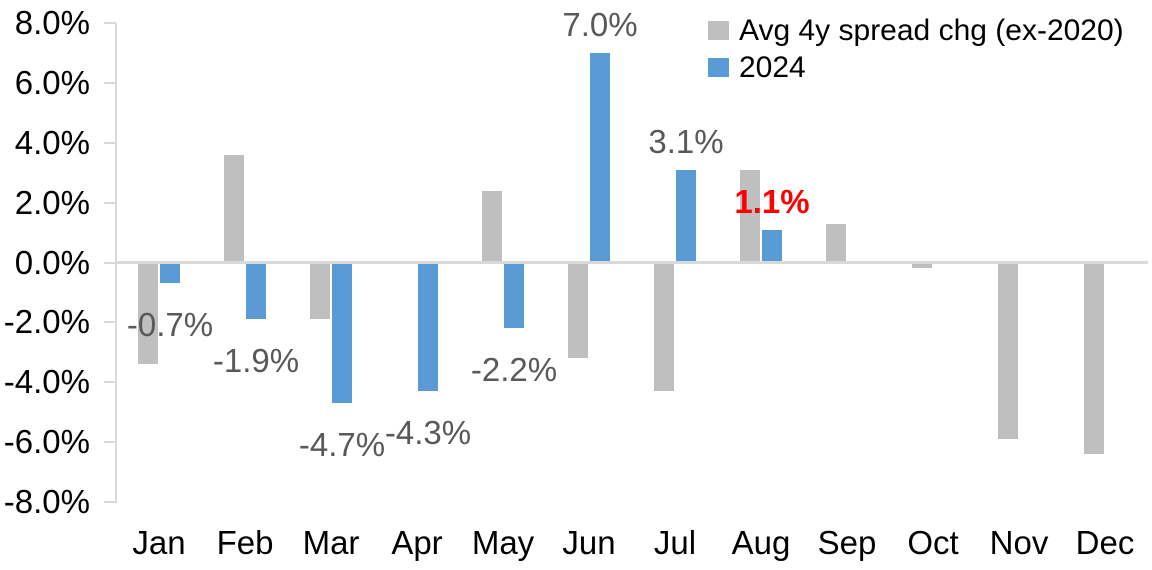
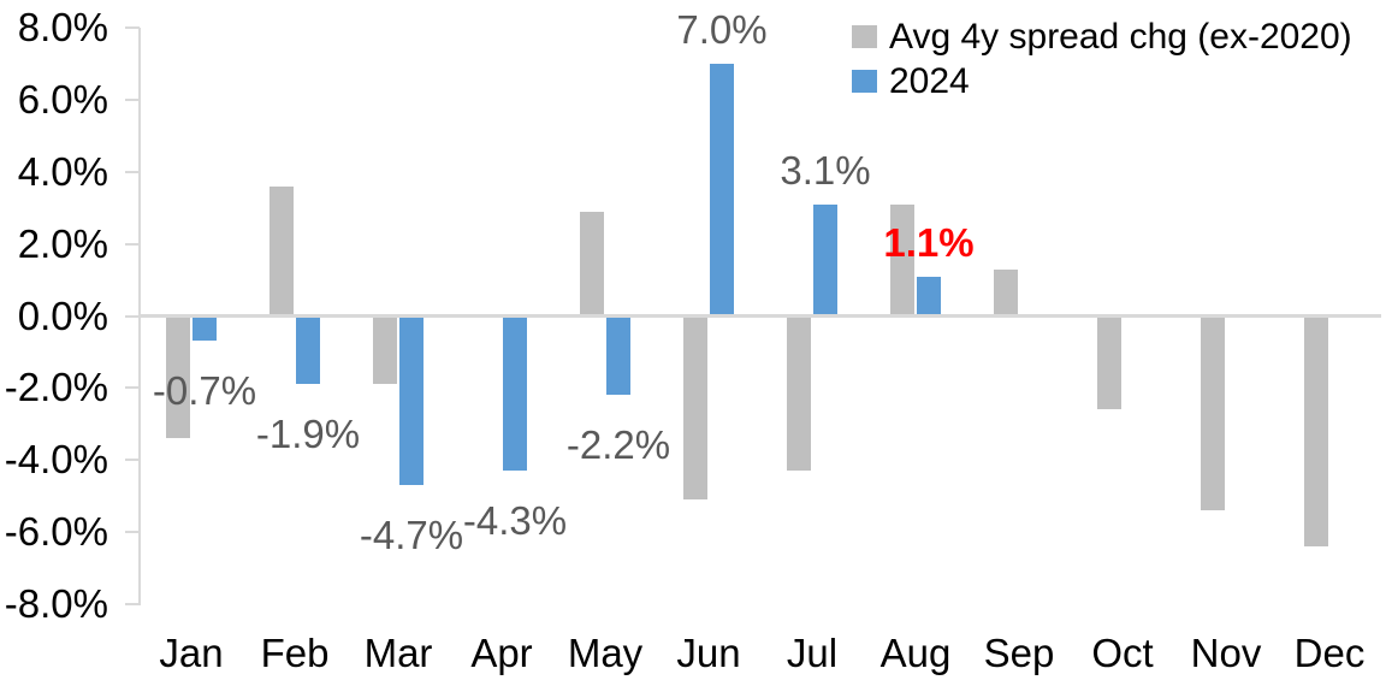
Avg 4y spread chg (ex-2020)/May: 2.4% -> 2.9%
Avg 4y spread chg (ex-2020)/Jun: -3.2% -> -5.1%
Avg 4y spread chg (ex-2020)/Oct: -0.2% -> -2.6%
Avg 4y spread chg (ex-2020)/Nov: -5.9% -> -5.4%
